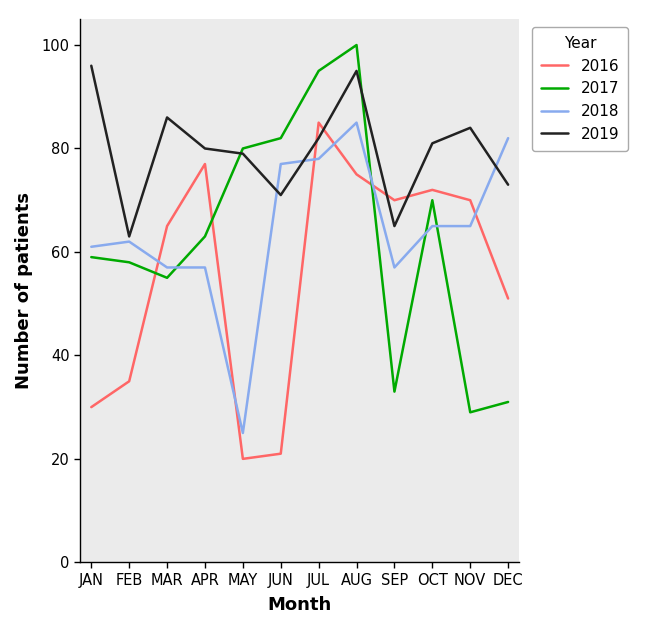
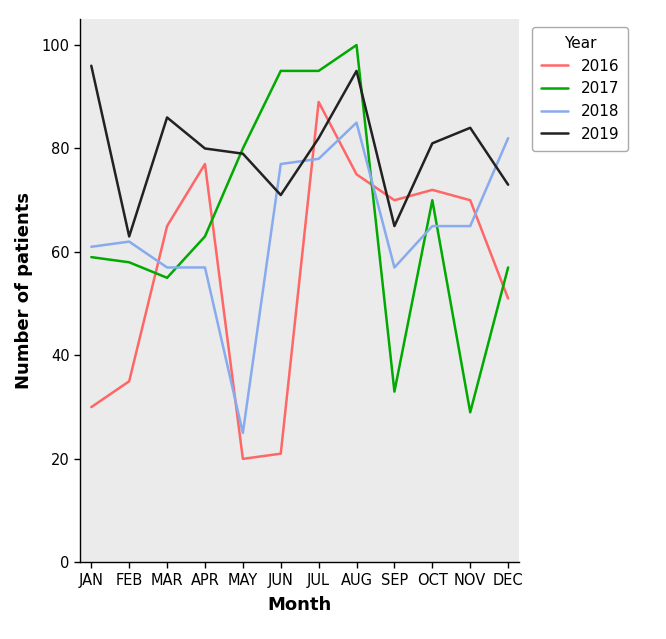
2017/JUN: 82 -> 95
2016/JUL: 85 -> 89
2017/DEC: 31 -> 57
